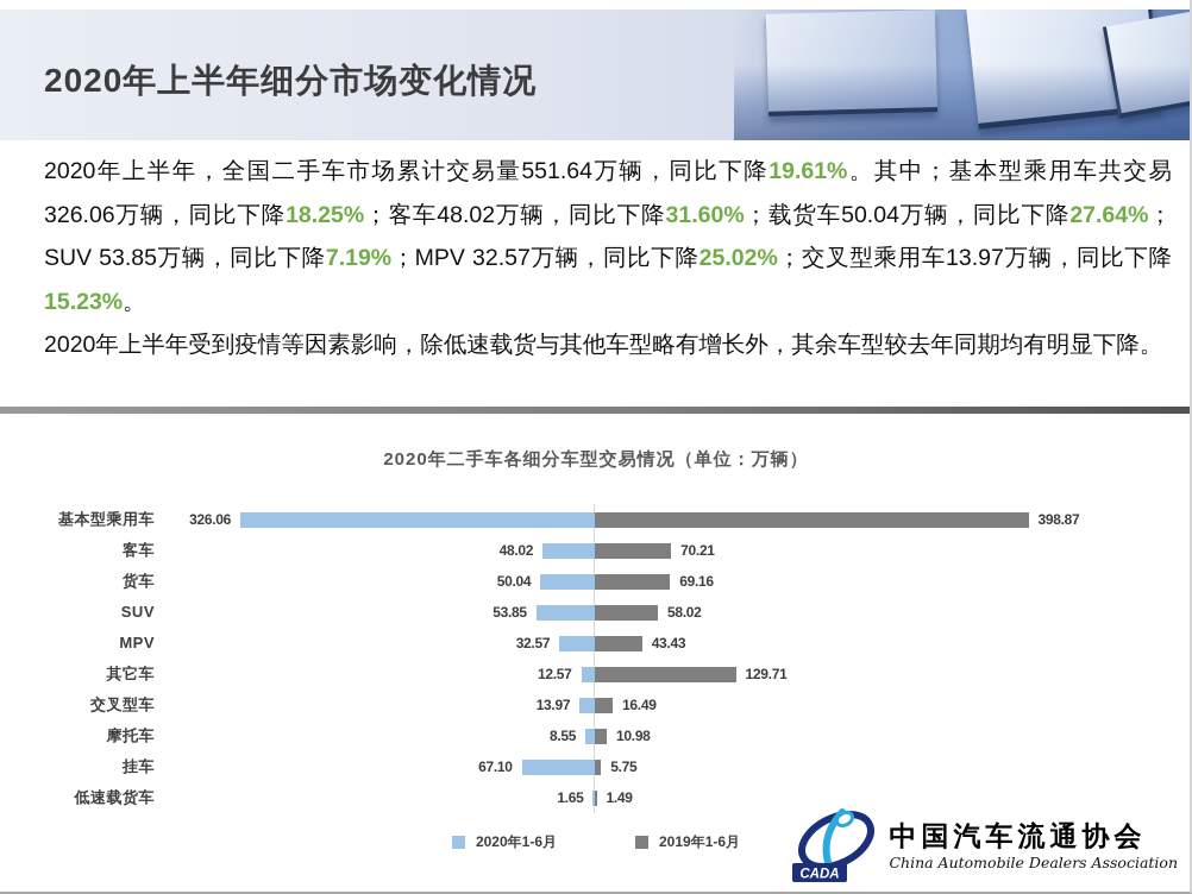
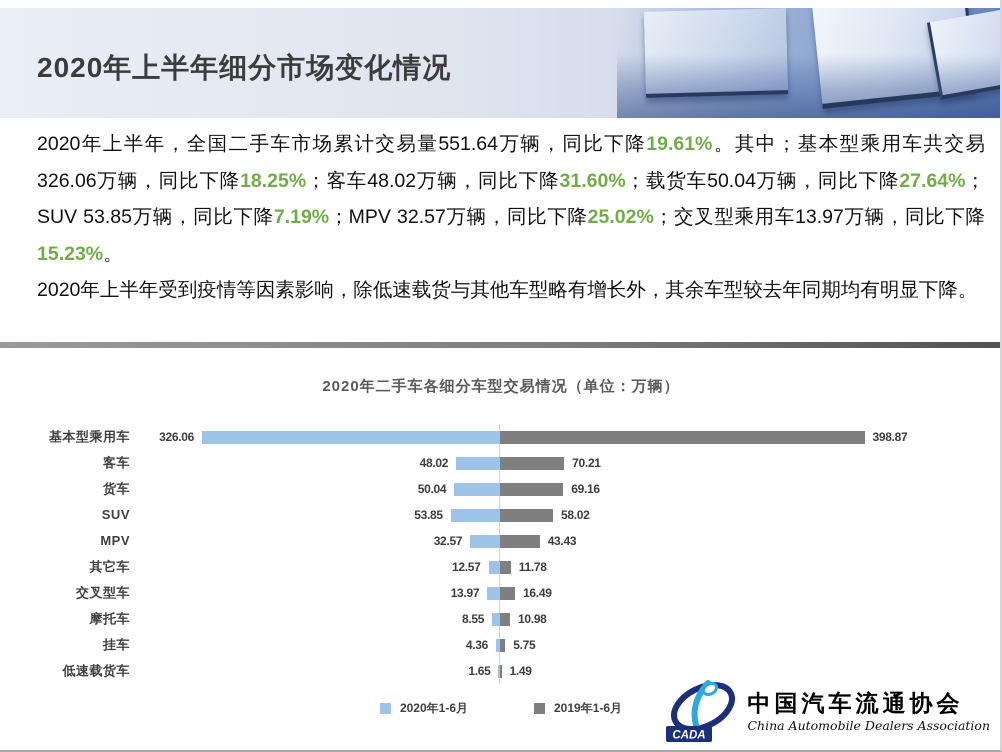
2019年1-6月/其它车: 129.71 -> 11.78
2020年1-6月/挂车: 67.10 -> 4.36
